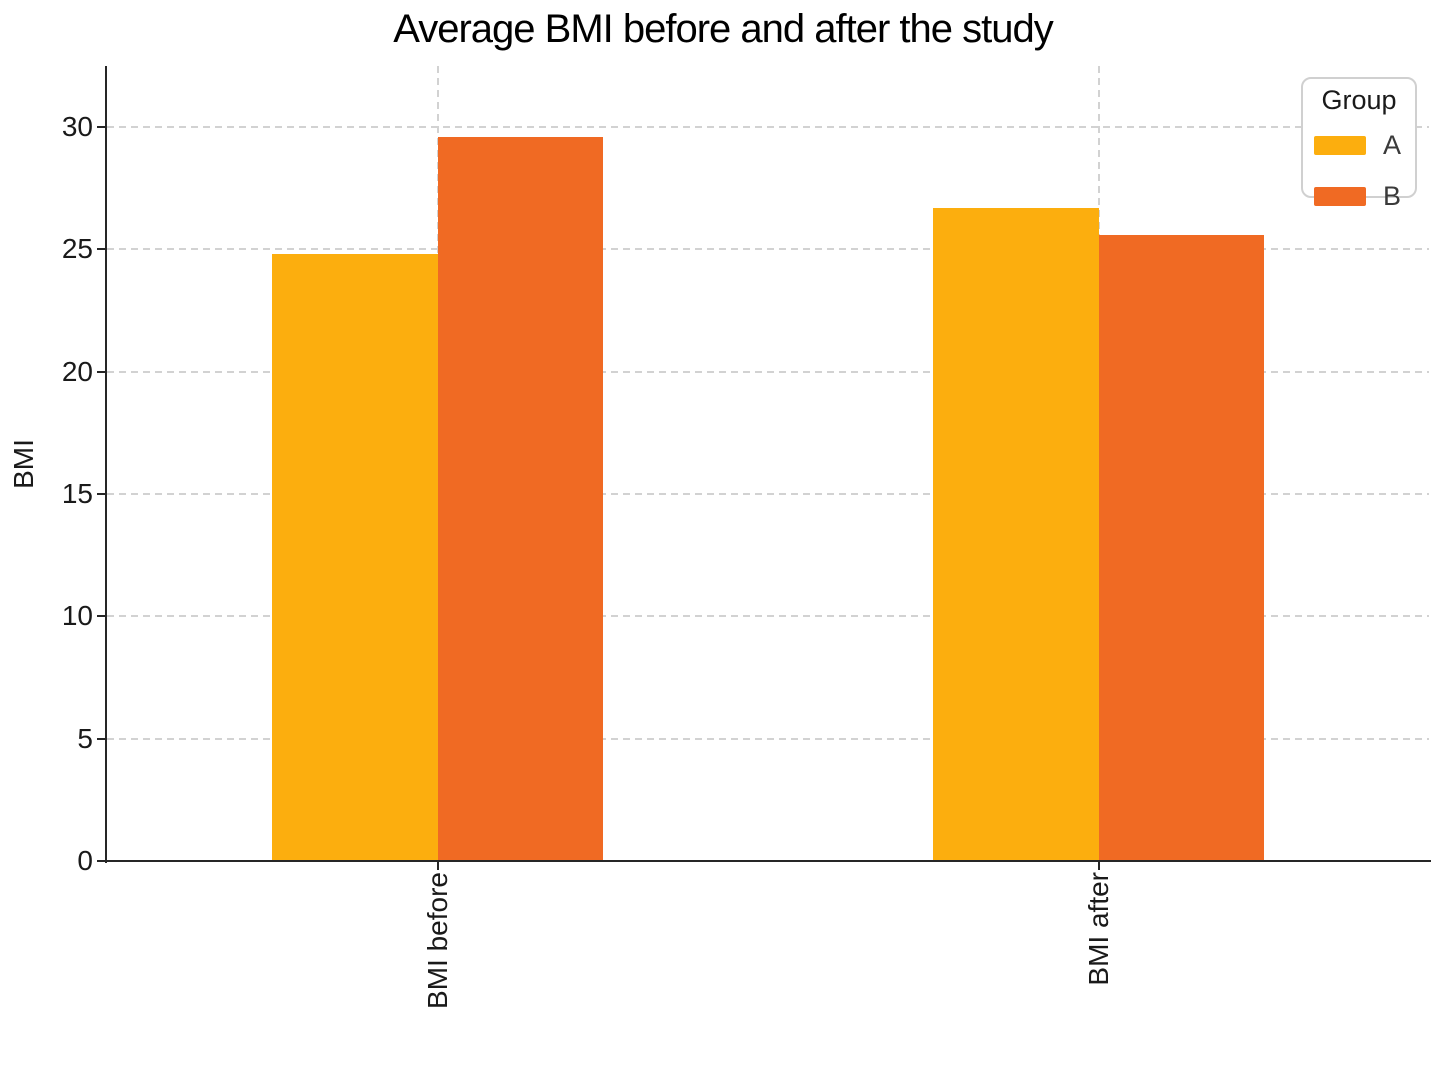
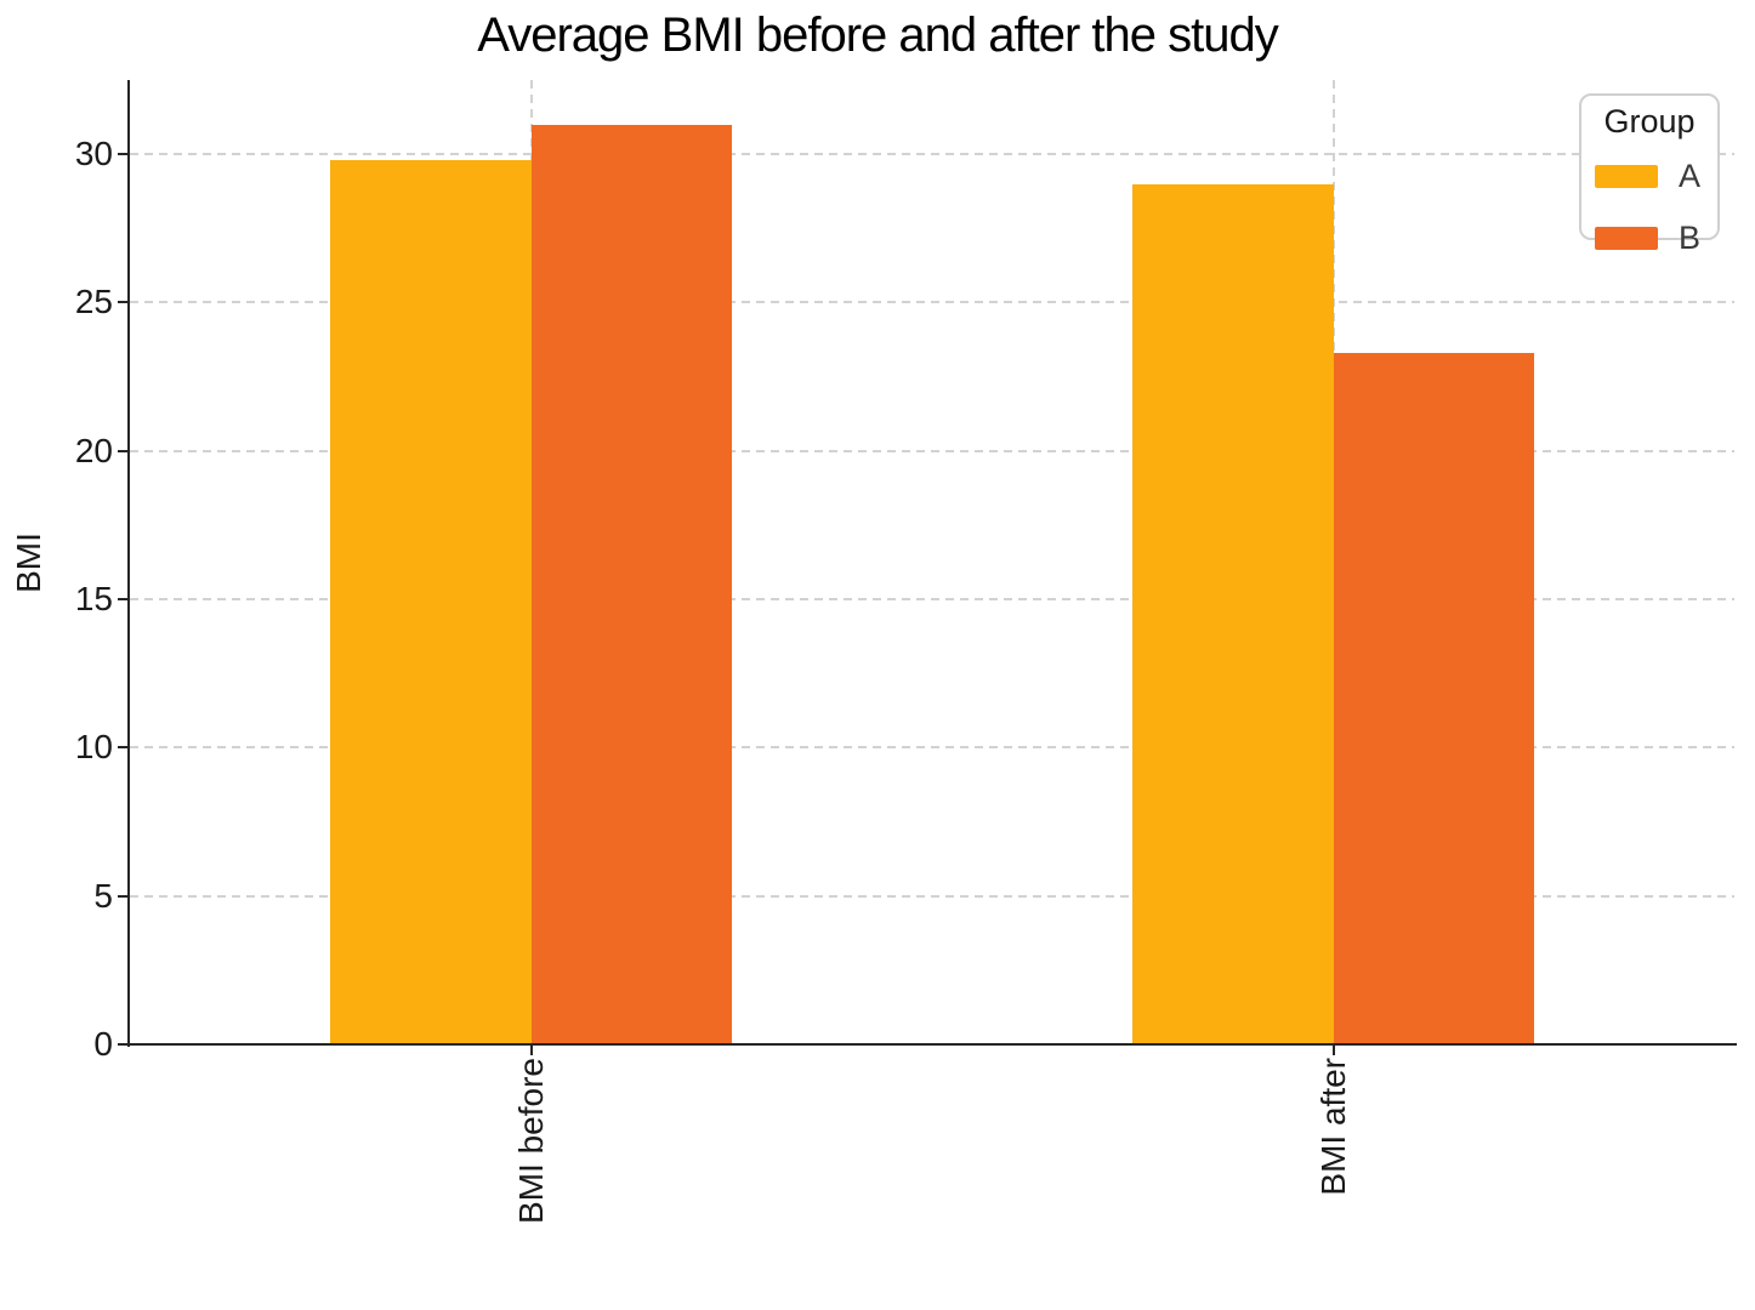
A/BMI before: 24.8 -> 29.8
B/BMI before: 29.6 -> 31.0
A/BMI after: 26.7 -> 29.0
B/BMI after: 25.6 -> 23.3
